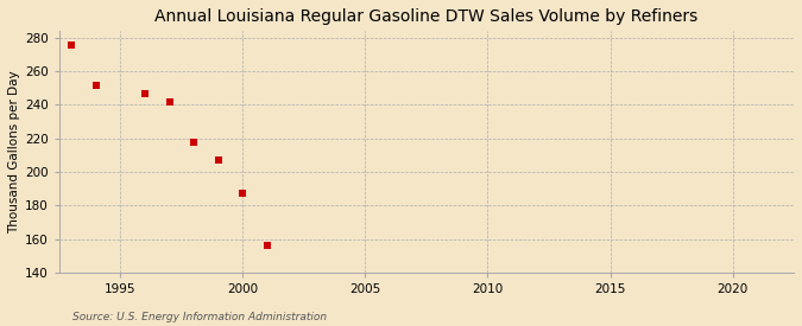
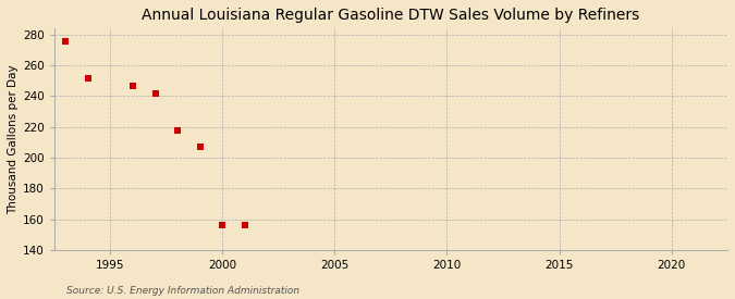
2000: 187 -> 156
